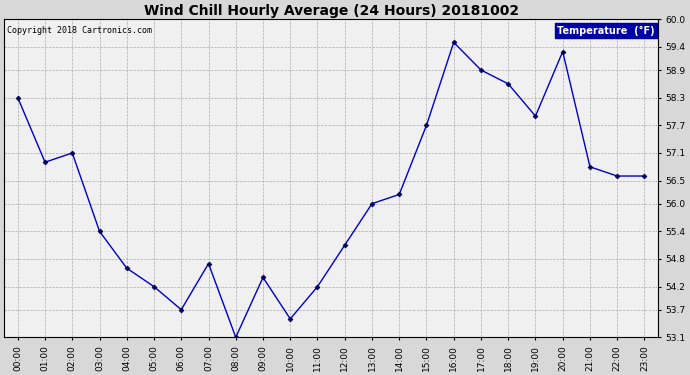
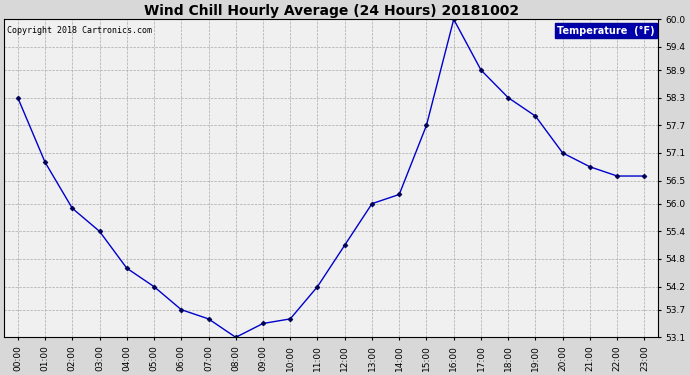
02:00: 57.1 -> 55.9
07:00: 54.7 -> 53.5
09:00: 54.4 -> 53.4
16:00: 59.5 -> 60.0
18:00: 58.6 -> 58.3
20:00: 59.3 -> 57.1
